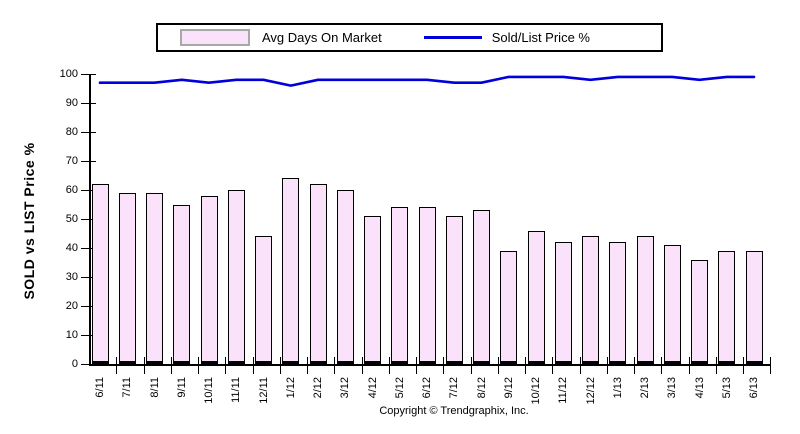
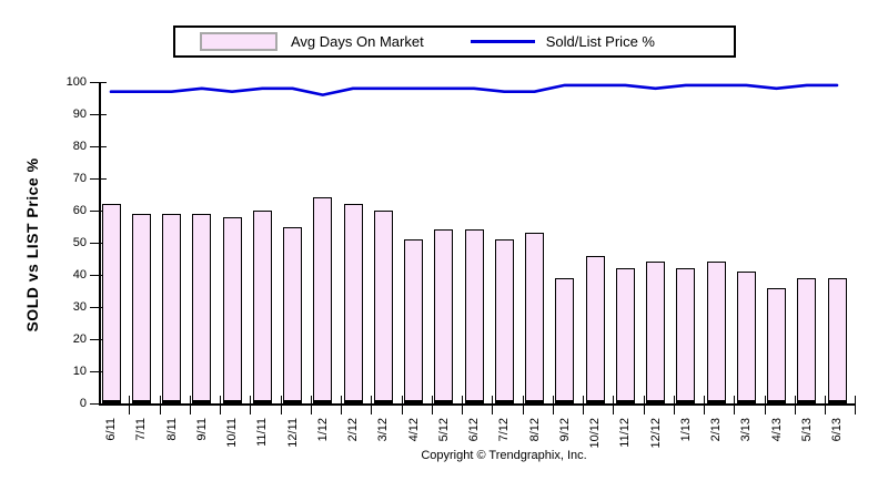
Avg Days On Market/9/11: 55 -> 59
Avg Days On Market/12/11: 44 -> 55
